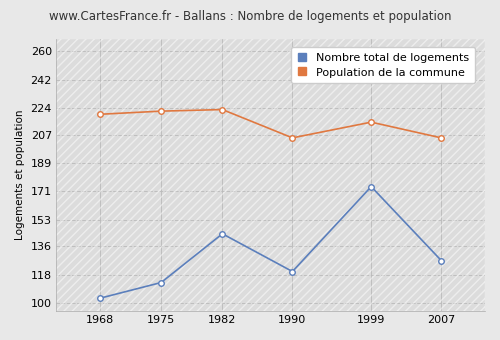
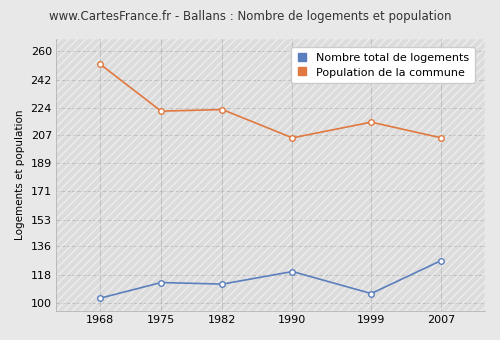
Population de la commune/1968: 220 -> 252
Nombre total de logements/1982: 144 -> 112
Nombre total de logements/1999: 174 -> 106
